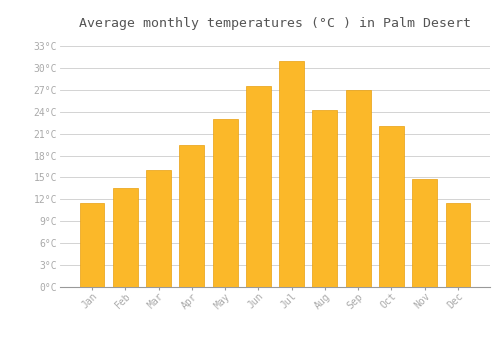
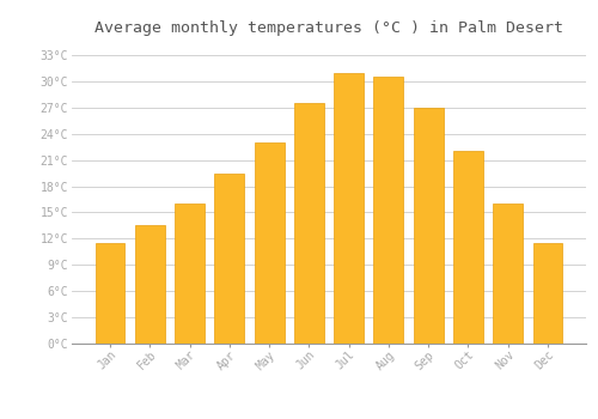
Aug: 24.2°C -> 30.5°C
Nov: 14.8°C -> 16.0°C
